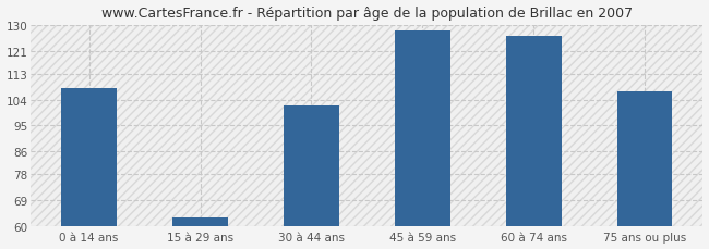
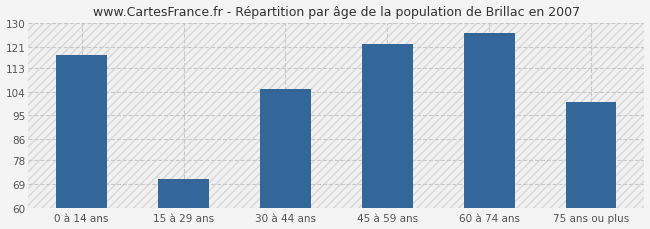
0 à 14 ans: 108 -> 118
15 à 29 ans: 63 -> 71
30 à 44 ans: 102 -> 105
45 à 59 ans: 128 -> 122
75 ans ou plus: 107 -> 100
